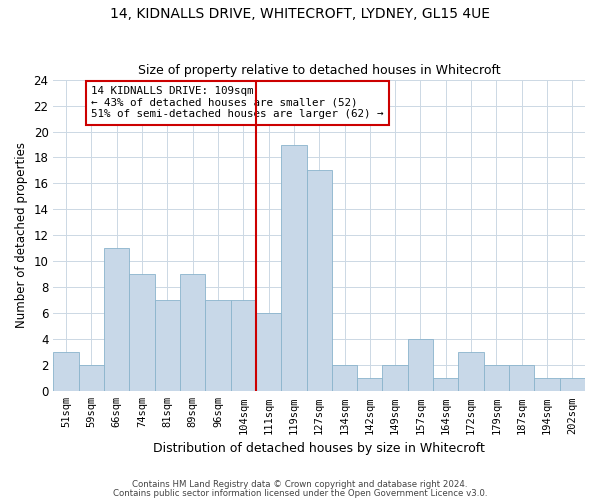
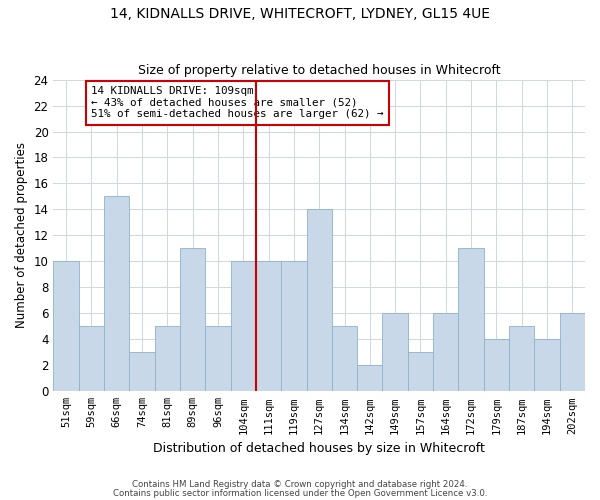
51sqm: 3 -> 10
59sqm: 2 -> 5
66sqm: 11 -> 15
74sqm: 9 -> 3
81sqm: 7 -> 5
89sqm: 9 -> 11
96sqm: 7 -> 5
104sqm: 7 -> 10
111sqm: 6 -> 10
119sqm: 19 -> 10
127sqm: 17 -> 14
134sqm: 2 -> 5
142sqm: 1 -> 2
149sqm: 2 -> 6
157sqm: 4 -> 3
164sqm: 1 -> 6
172sqm: 3 -> 11
179sqm: 2 -> 4
187sqm: 2 -> 5
194sqm: 1 -> 4
202sqm: 1 -> 6
